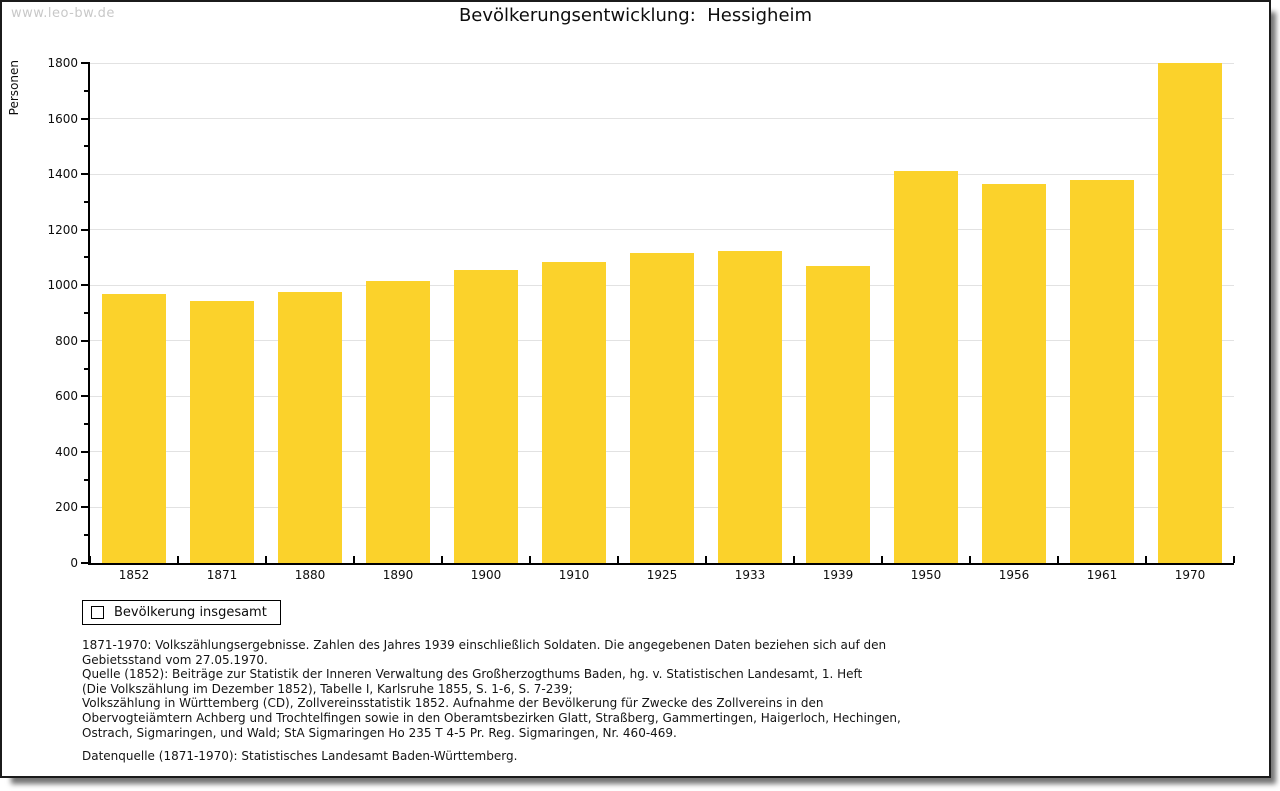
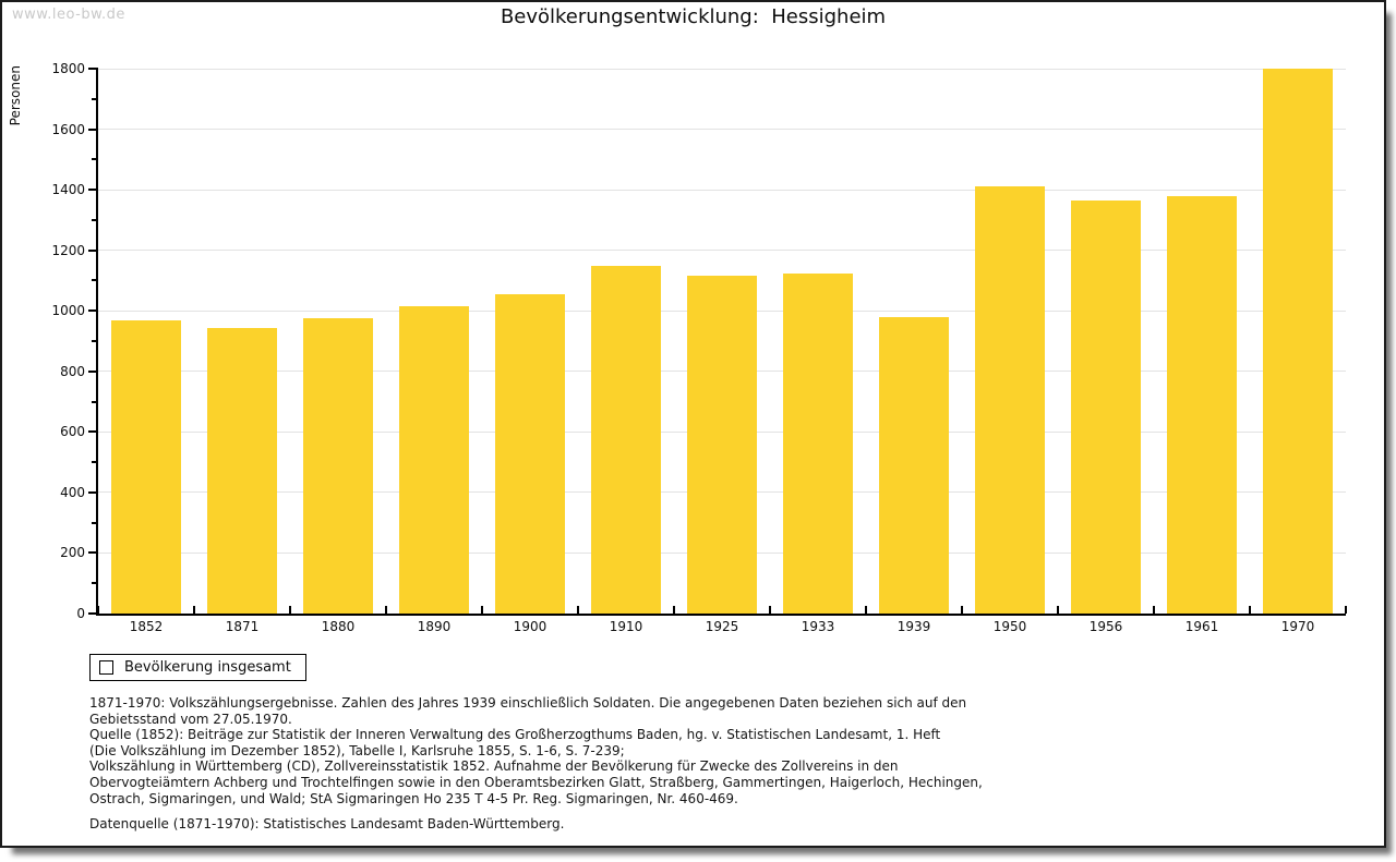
1910: 1080 -> 1150
1939: 1070 -> 980
